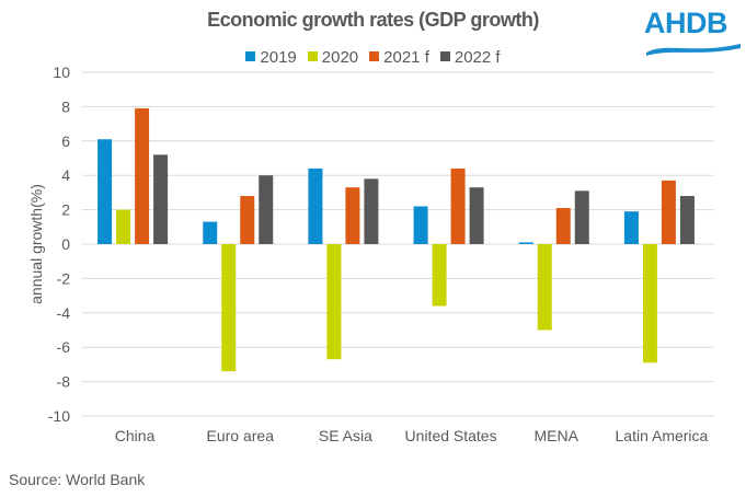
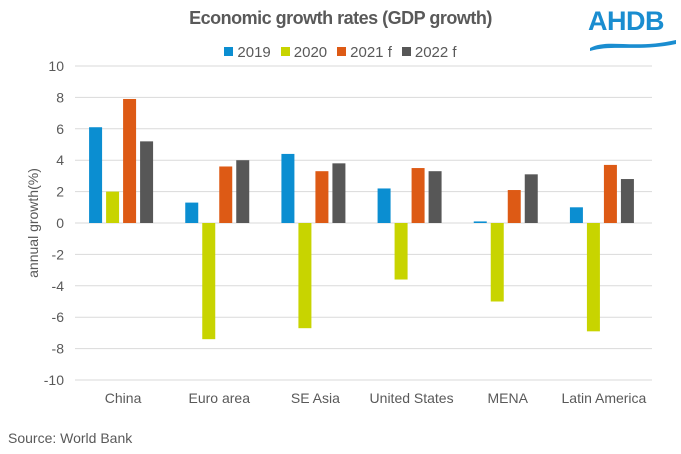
2021 f/Euro area: 2.8 -> 3.6
2021 f/United States: 4.4 -> 3.5
2019/Latin America: 1.9 -> 1.0
